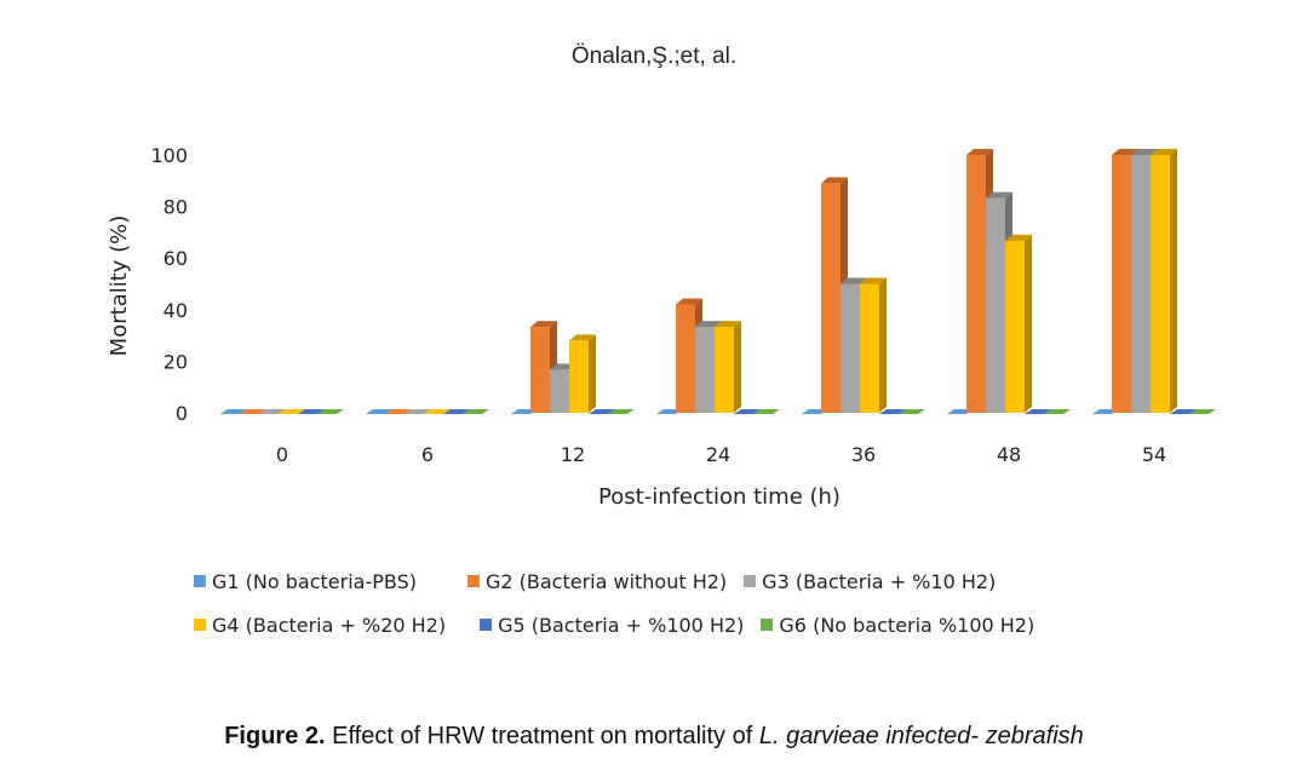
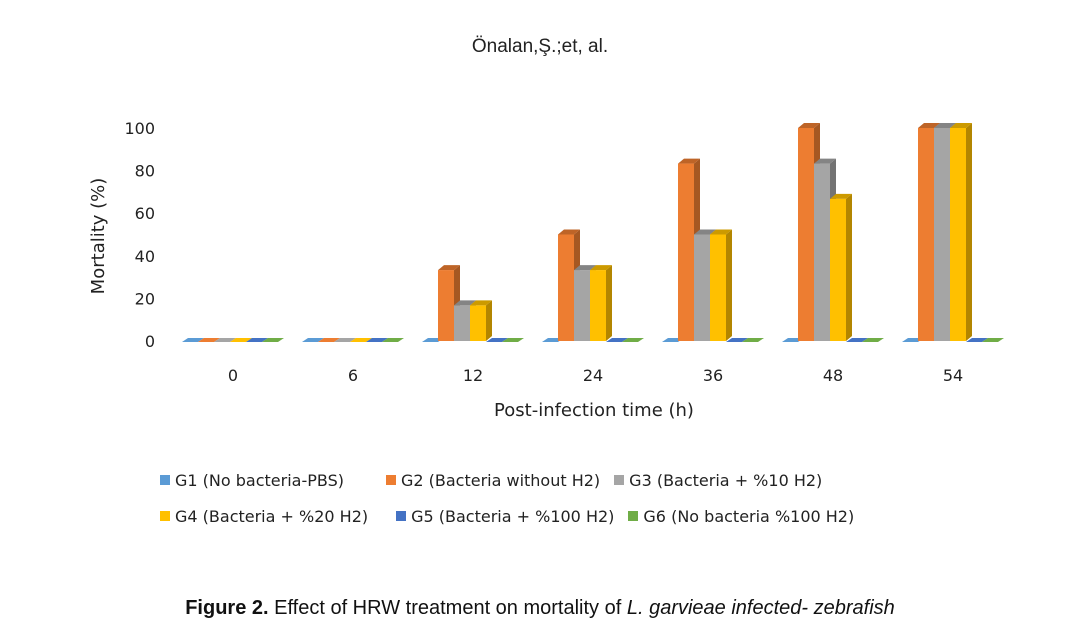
G4 (Bacteria + %20 H2)/12: 28 -> 17
G2 (Bacteria without H2)/24: 42 -> 50
G2 (Bacteria without H2)/36: 89 -> 83
